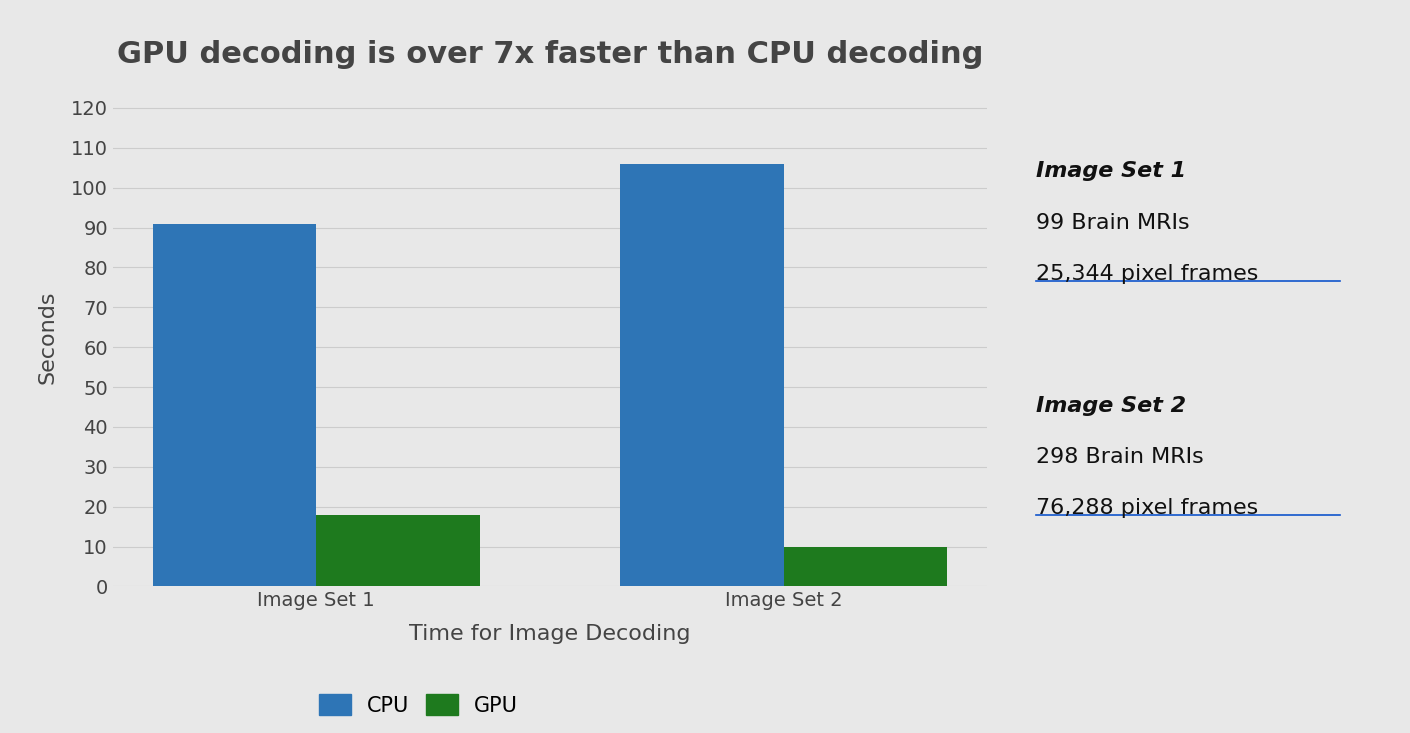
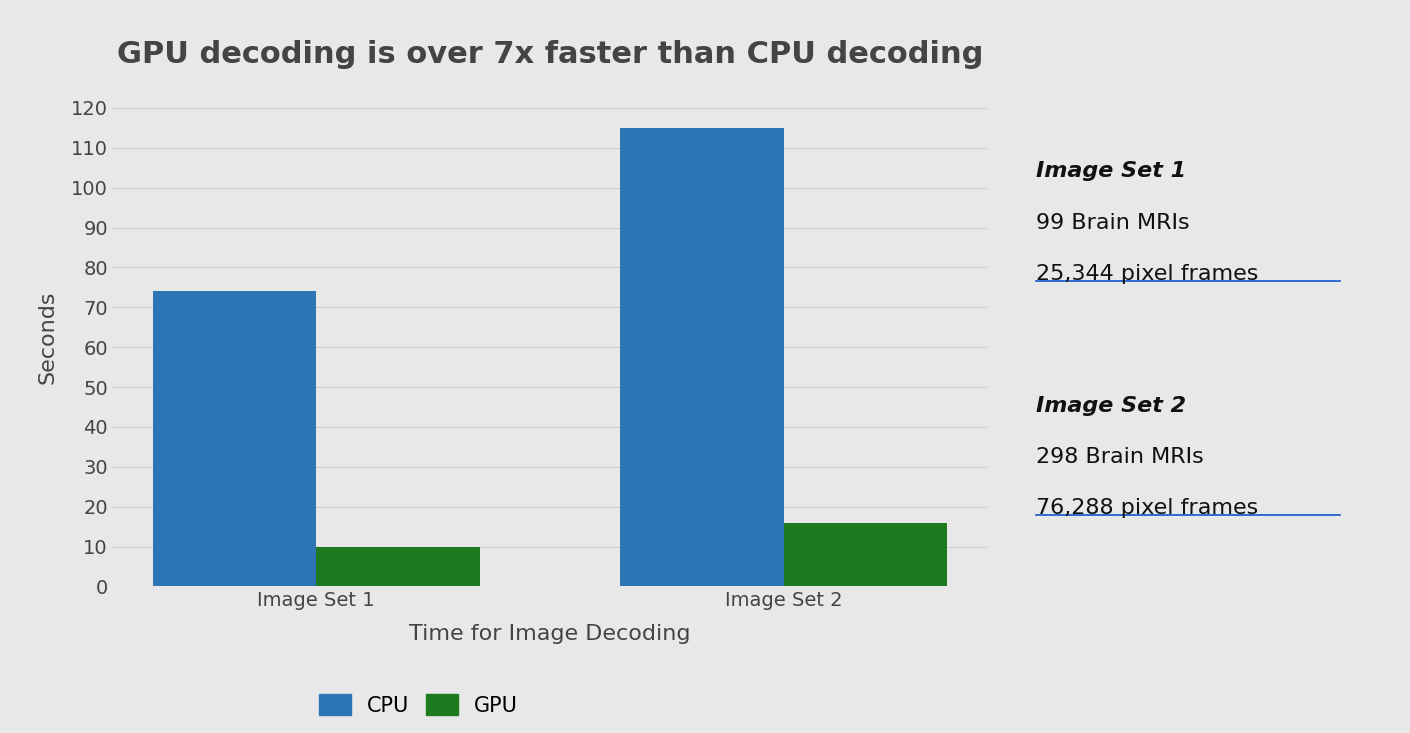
CPU/Image Set 1: 91 -> 74
GPU/Image Set 1: 18 -> 10
CPU/Image Set 2: 106 -> 115
GPU/Image Set 2: 10 -> 16
